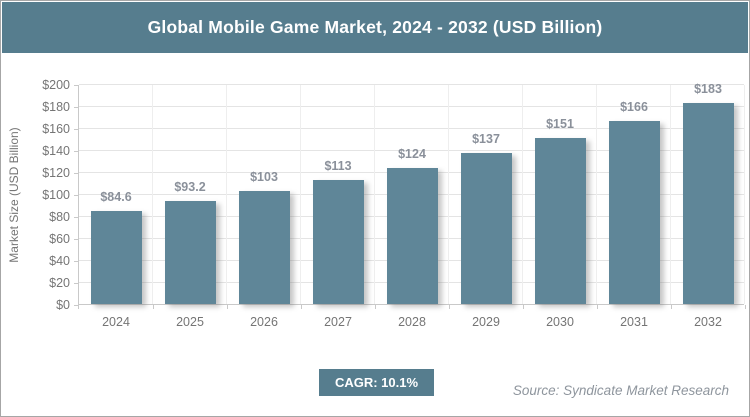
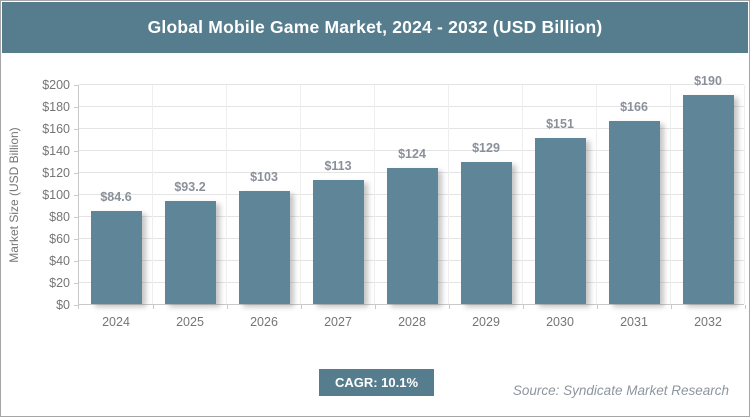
2029: $137 -> $129
2032: $183 -> $190
